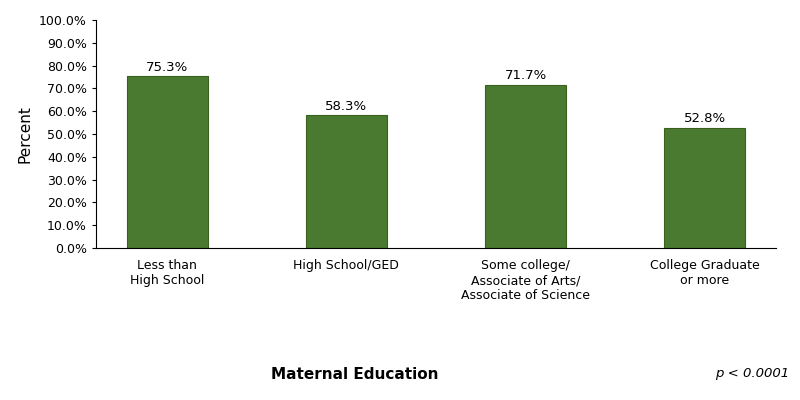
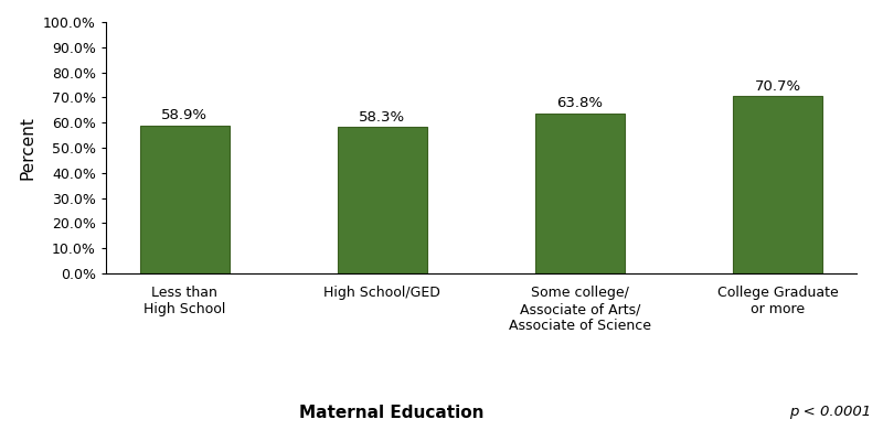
Less than High School: 75.3% -> 58.9%
Some college/ Associate of Arts/ Associate of Science: 71.7% -> 63.8%
College Graduate or more: 52.8% -> 70.7%
